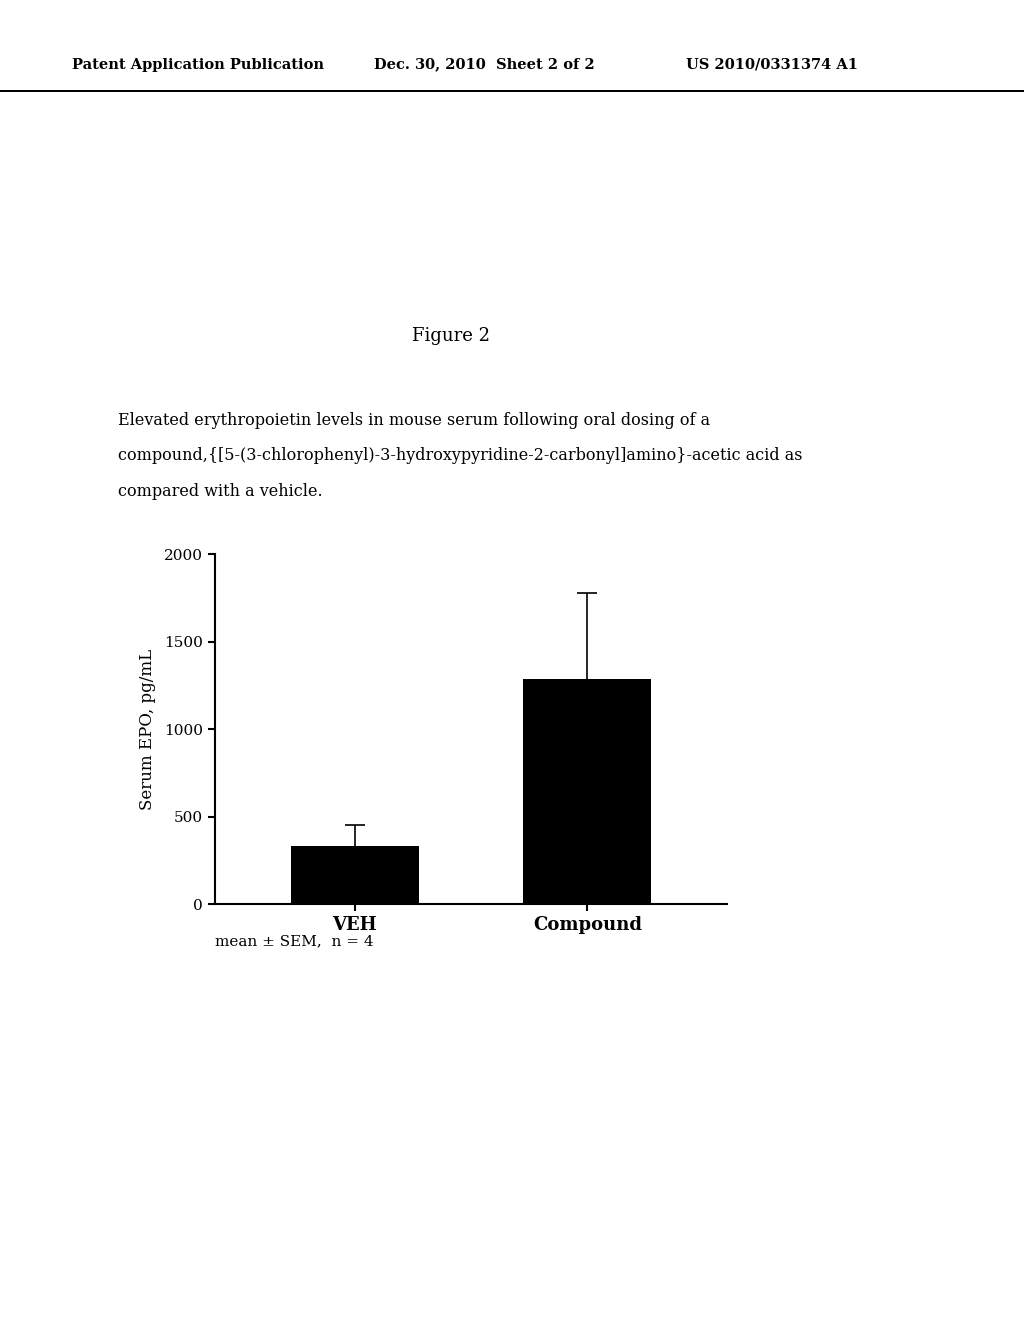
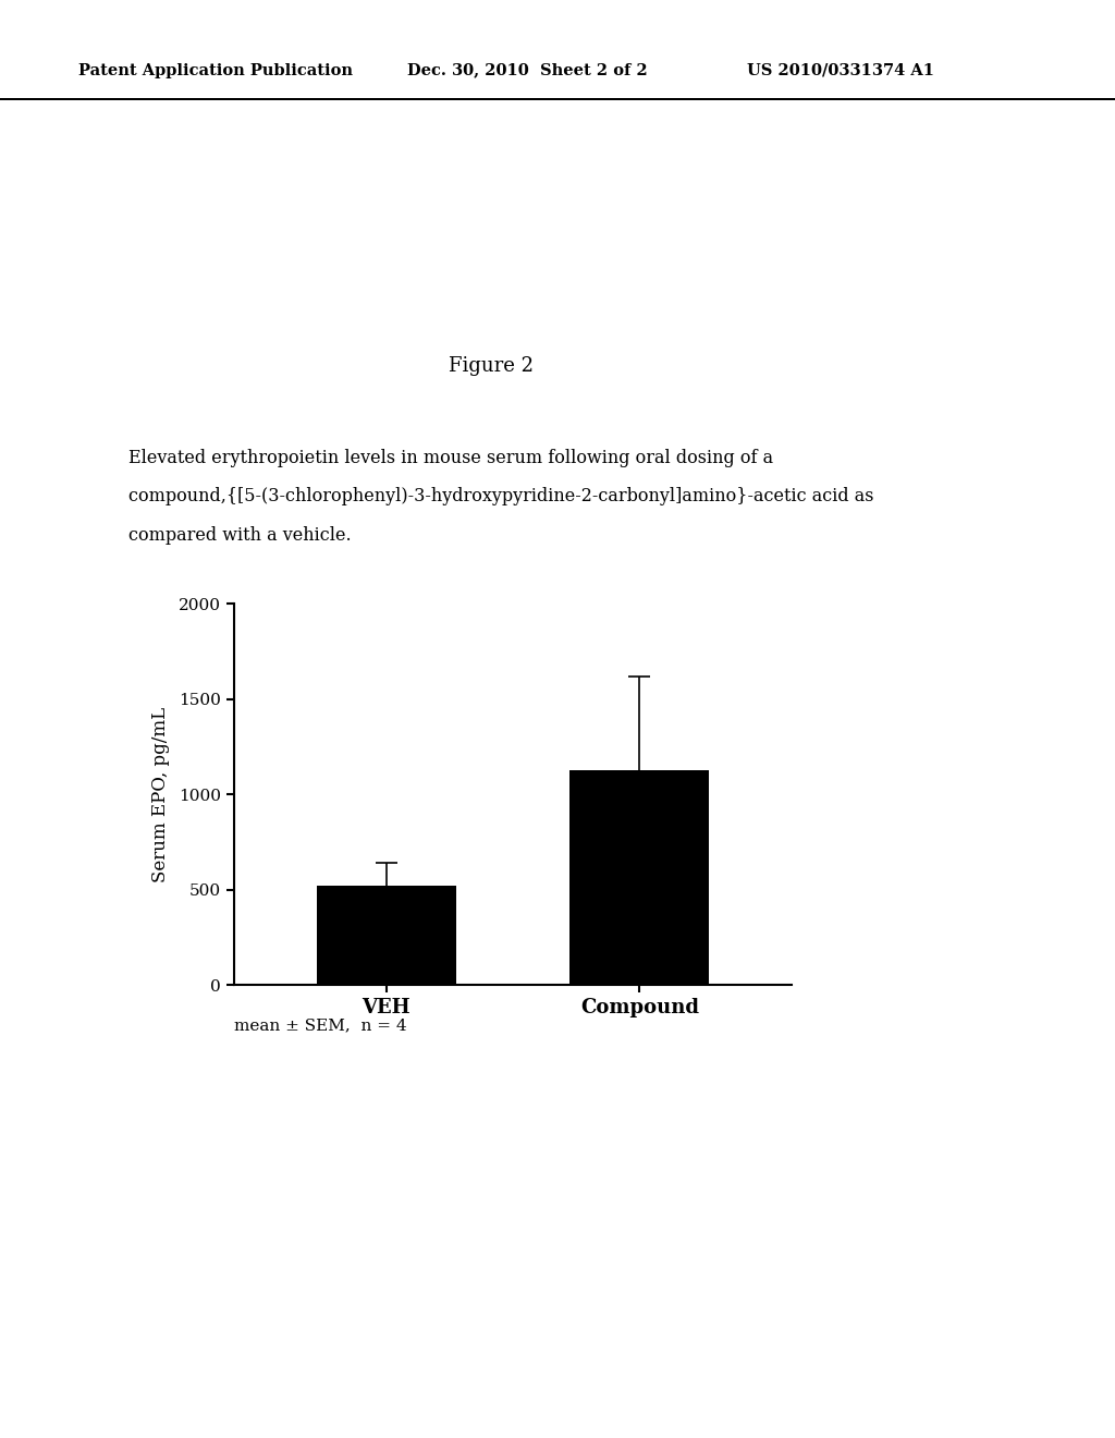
VEH: 330 -> 520
Compound: 1290 -> 1130
